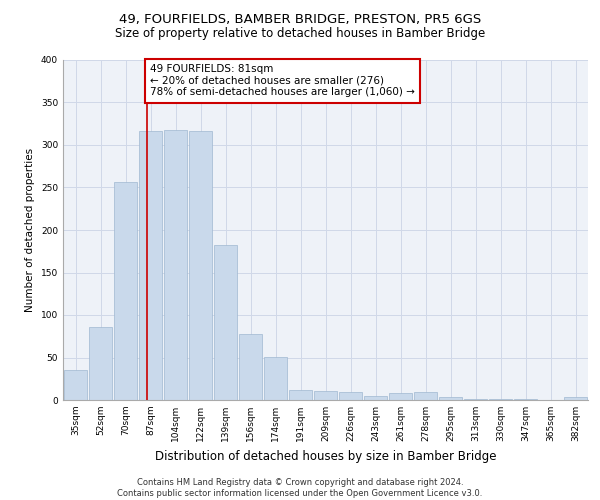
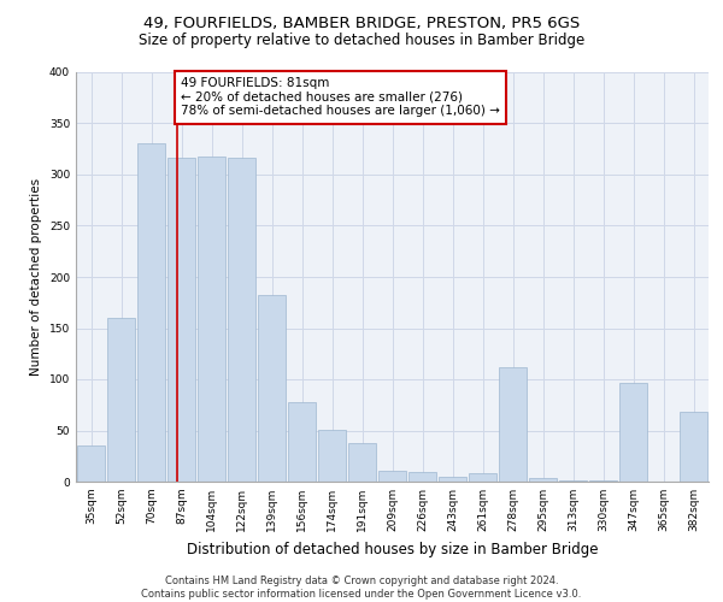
52sqm: 86 -> 160
70sqm: 256 -> 330
191sqm: 12 -> 38
278sqm: 10 -> 112
347sqm: 1 -> 96
382sqm: 3 -> 68
